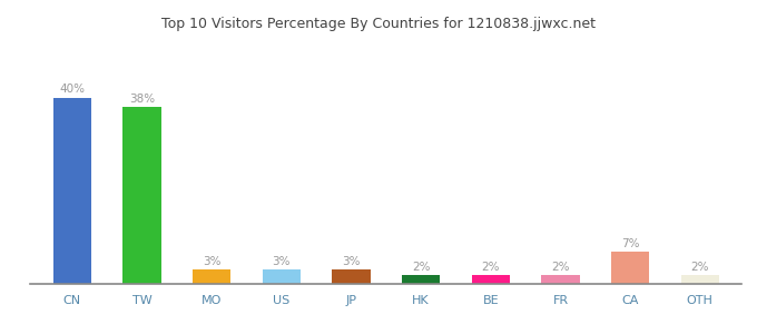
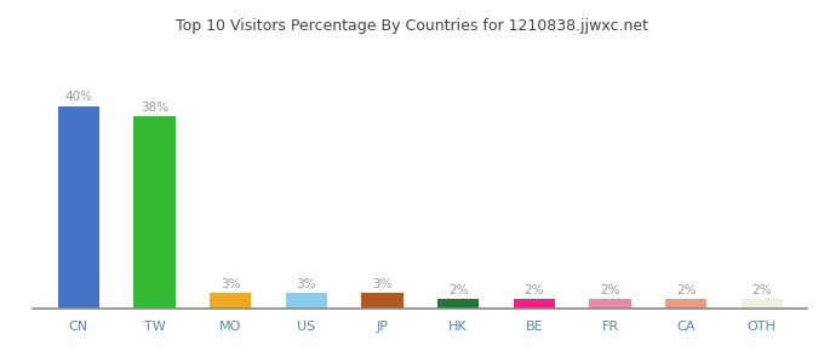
CA: 7% -> 2%
